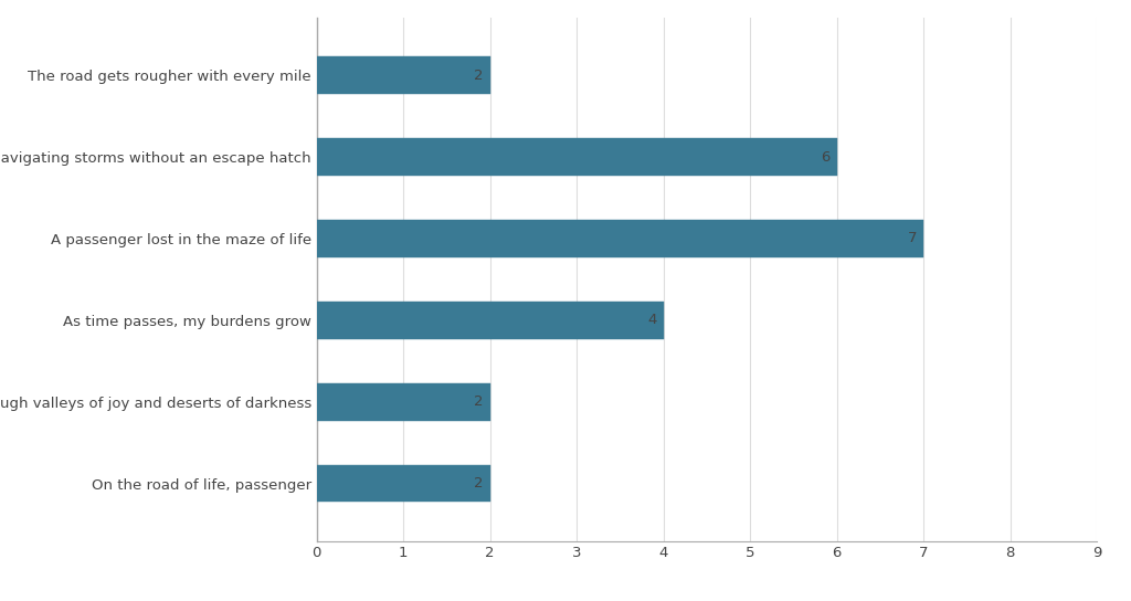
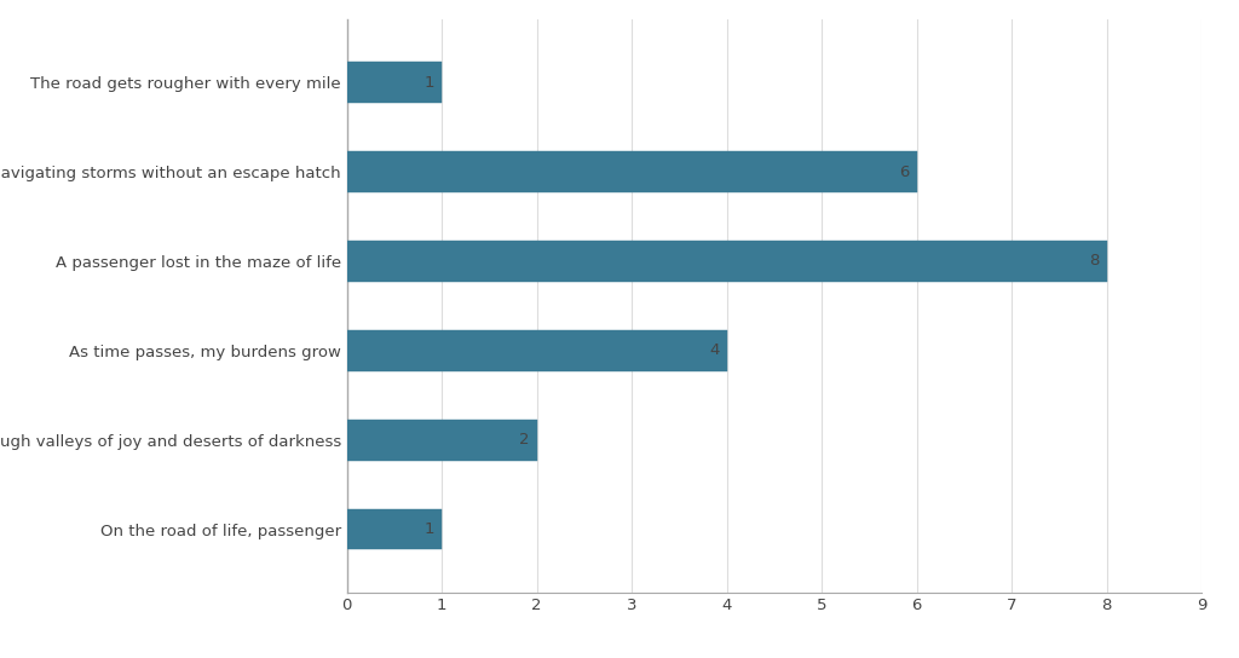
The road gets rougher with every mile: 2 -> 1
A passenger lost in the maze of life: 7 -> 8
On the road of life, passenger: 2 -> 1
